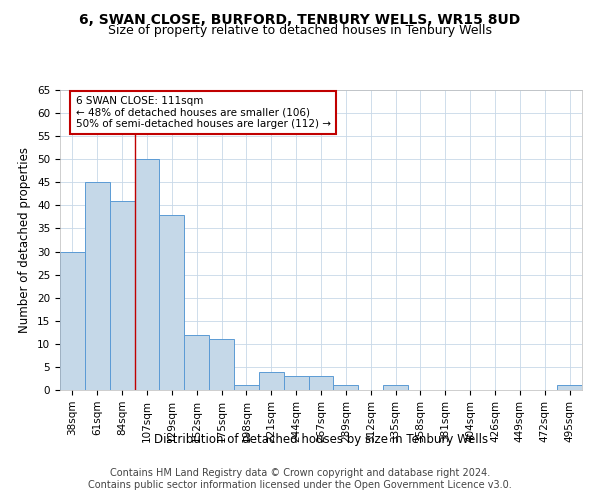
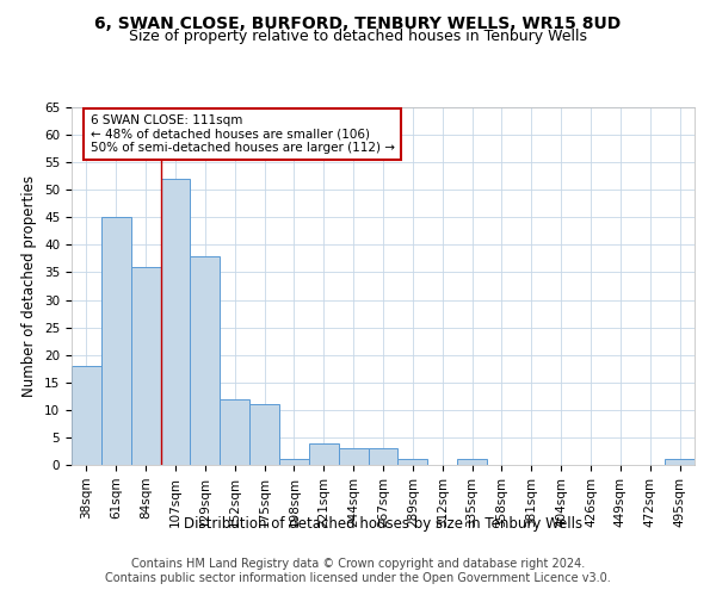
38sqm: 30 -> 18
84sqm: 41 -> 36
107sqm: 50 -> 52
